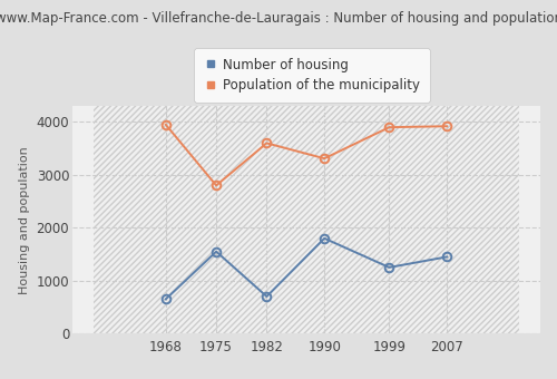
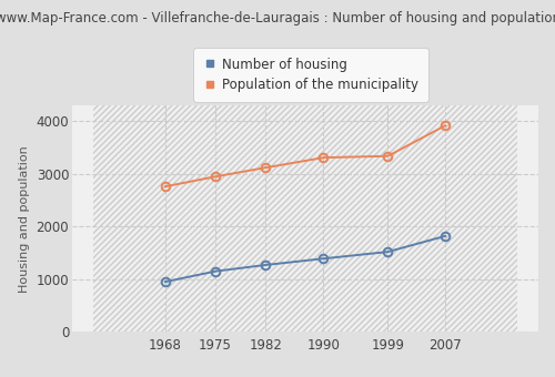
Number of housing/1968: 650 -> 950
Population of the municipality/1968: 3950 -> 2760
Number of housing/1975: 1550 -> 1150
Population of the municipality/1975: 2800 -> 2950
Number of housing/1982: 700 -> 1270
Population of the municipality/1982: 3600 -> 3120
Number of housing/1990: 1800 -> 1390
Number of housing/1999: 1250 -> 1520
Population of the municipality/1999: 3900 -> 3340
Number of housing/2007: 1450 -> 1820
